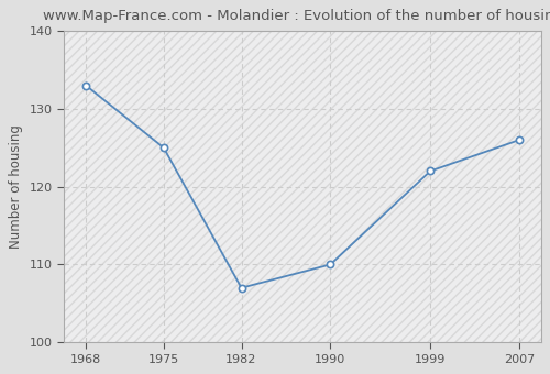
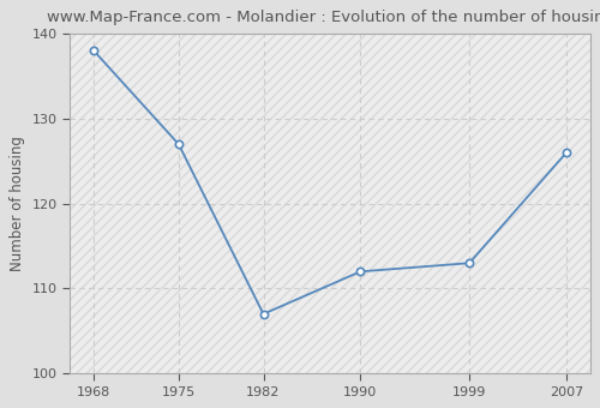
1968: 133 -> 138
1975: 125 -> 127
1990: 110 -> 112
1999: 122 -> 113
